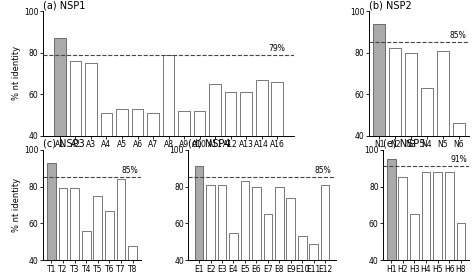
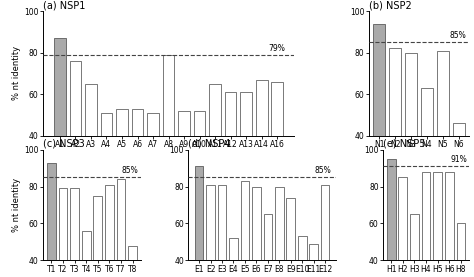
(a) NSP1/A3: 75 -> 65
T6: 67 -> 81
E4: 55 -> 52
